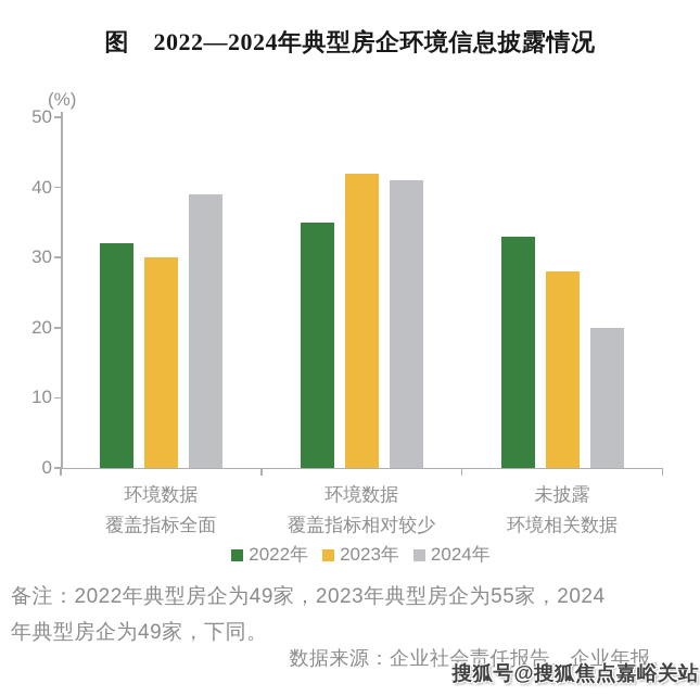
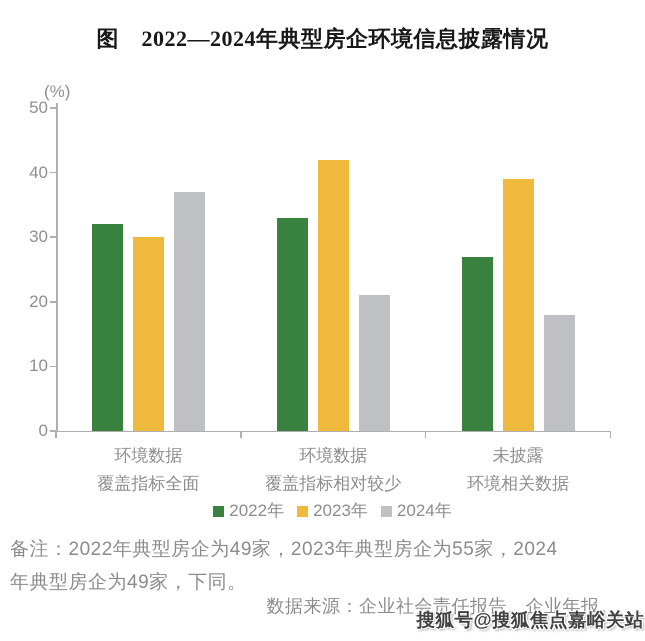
2024年/环境数据覆盖指标全面: 39 -> 37
2022年/环境数据覆盖指标相对较少: 35 -> 33
2024年/环境数据覆盖指标相对较少: 41 -> 21
2022年/未披露环境相关数据: 33 -> 27
2023年/未披露环境相关数据: 28 -> 39
2024年/未披露环境相关数据: 20 -> 18
